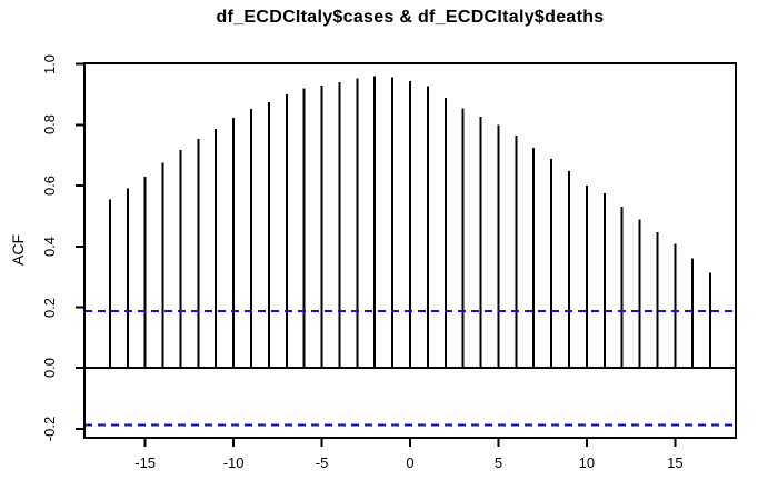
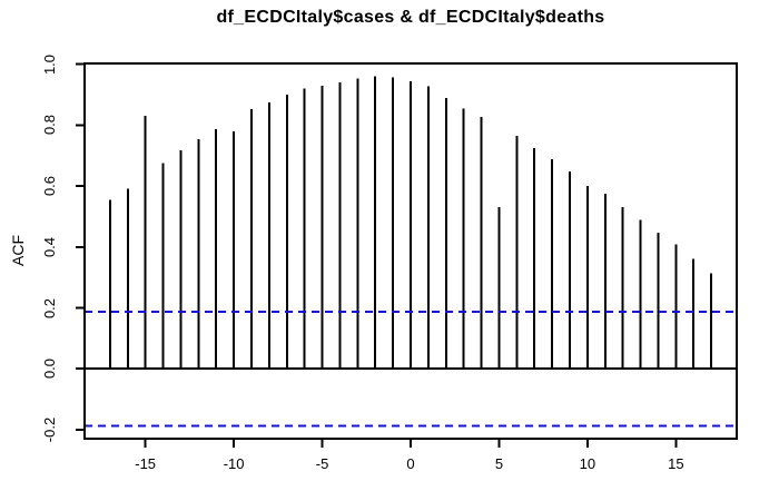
-15: 0.63 -> 0.83
-10: 0.82 -> 0.78
5: 0.80 -> 0.53
